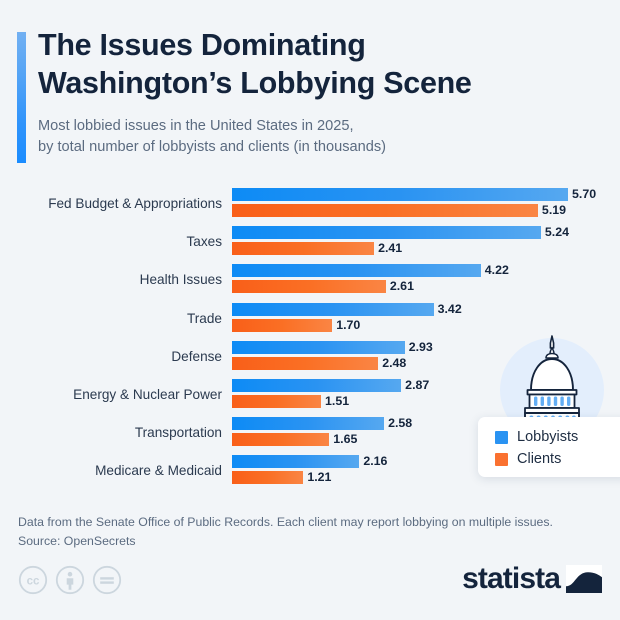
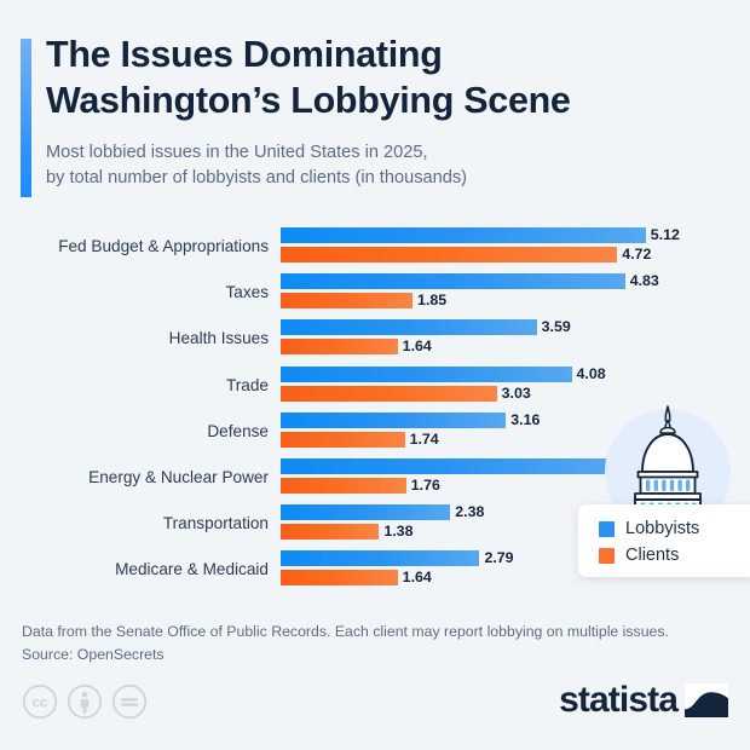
Lobbyists/Fed Budget & Appropriations: 5.70 -> 5.12
Clients/Fed Budget & Appropriations: 5.19 -> 4.72
Lobbyists/Taxes: 5.24 -> 4.83
Clients/Taxes: 2.41 -> 1.85
Lobbyists/Health Issues: 4.22 -> 3.59
Clients/Health Issues: 2.61 -> 1.64
Lobbyists/Trade: 3.42 -> 4.08
Clients/Trade: 1.70 -> 3.03
Lobbyists/Defense: 2.93 -> 3.16
Clients/Defense: 2.48 -> 1.74
Lobbyists/Energy & Nuclear Power: 2.87 -> 4.74
Clients/Energy & Nuclear Power: 1.51 -> 1.76
Lobbyists/Transportation: 2.58 -> 2.38
Clients/Transportation: 1.65 -> 1.38
Lobbyists/Medicare & Medicaid: 2.16 -> 2.79
Clients/Medicare & Medicaid: 1.21 -> 1.64
